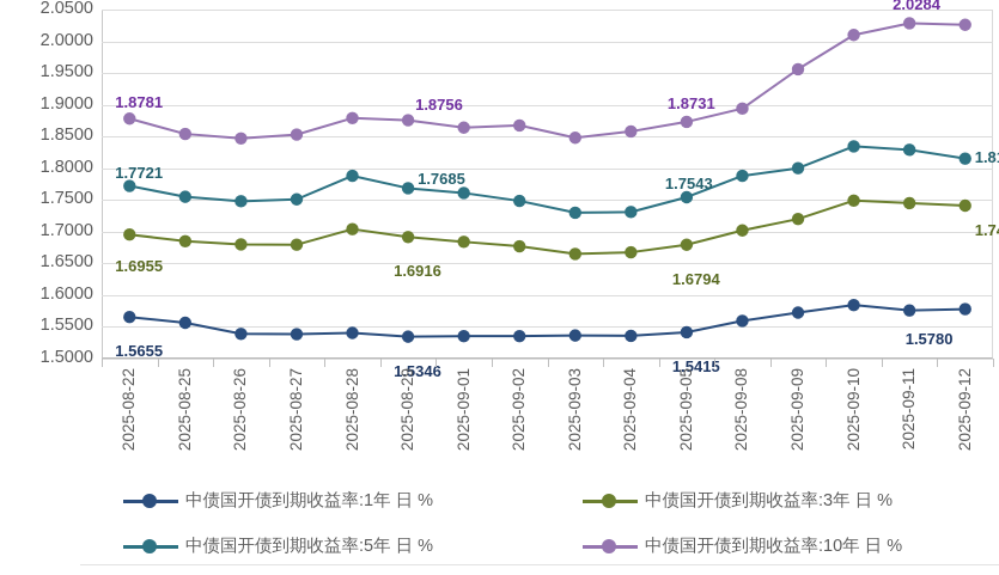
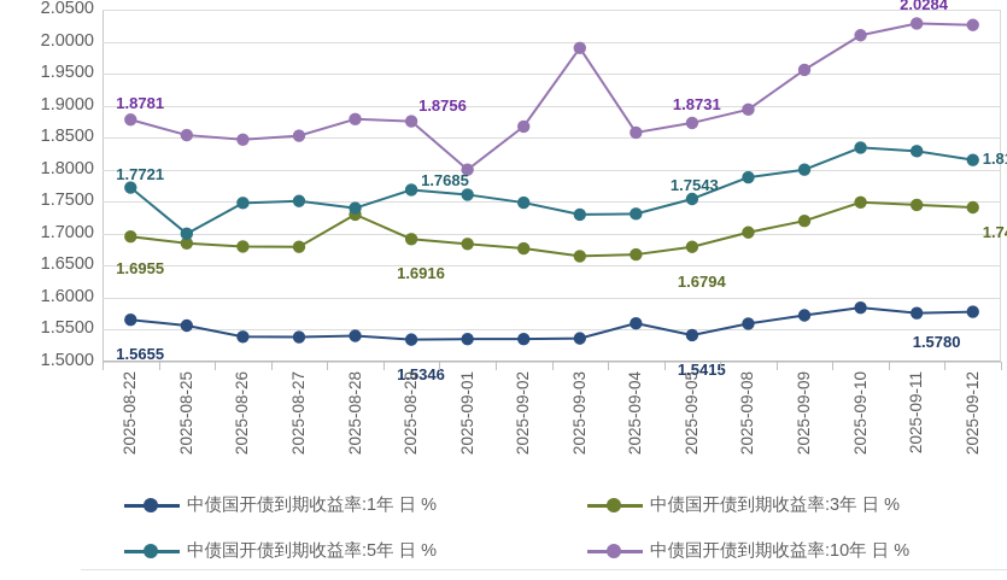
中债国开债到期收益率:5年 日 %/2025-08-25: 1.75 -> 1.70
中债国开债到期收益率:3年 日 %/2025-08-28: 1.70 -> 1.73
中债国开债到期收益率:5年 日 %/2025-08-28: 1.79 -> 1.74
中债国开债到期收益率:10年 日 %/2025-09-01: 1.86 -> 1.80
中债国开债到期收益率:10年 日 %/2025-09-03: 1.85 -> 1.99
中债国开债到期收益率:1年 日 %/2025-09-04: 1.54 -> 1.56
